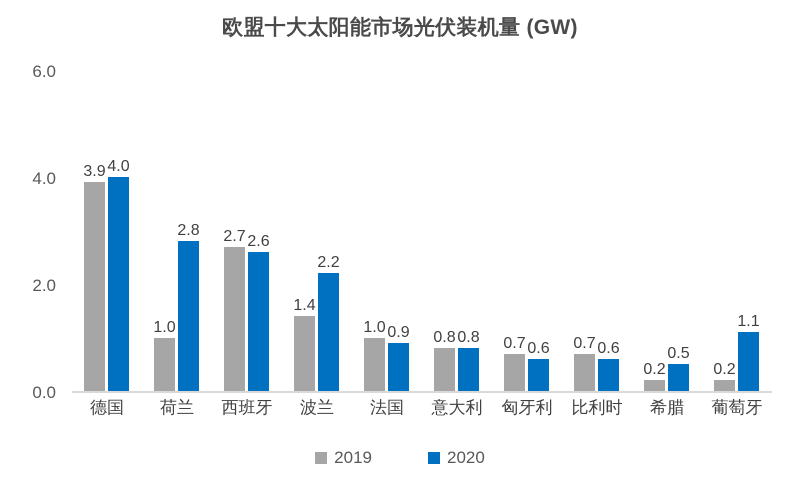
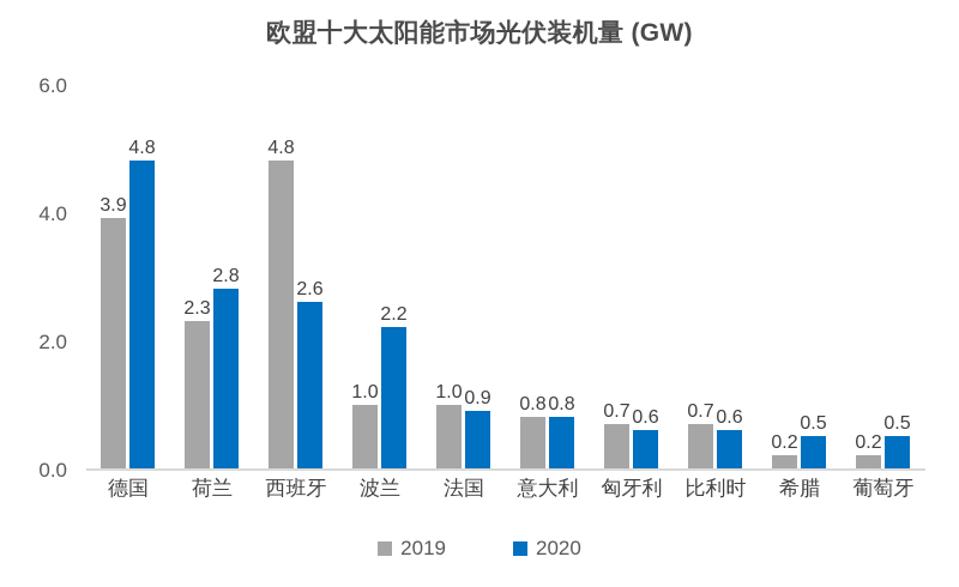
2020/德国: 4.0 -> 4.8
2019/荷兰: 1.0 -> 2.3
2019/西班牙: 2.7 -> 4.8
2019/波兰: 1.4 -> 1.0
2020/葡萄牙: 1.1 -> 0.5
